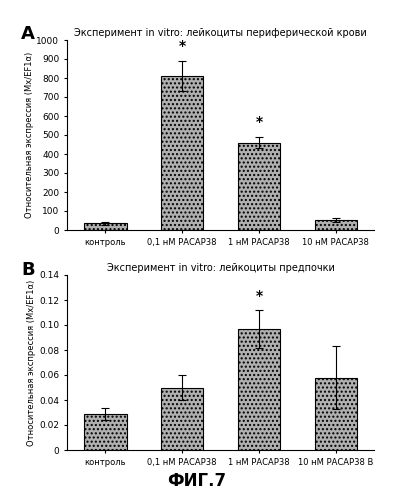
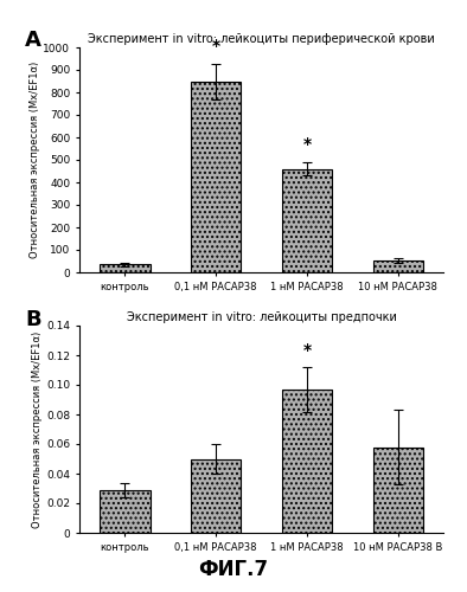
Эксперимент in vitro: лейкоциты периферической крови/0,1 нМ РАСАР38: 810 -> 850
